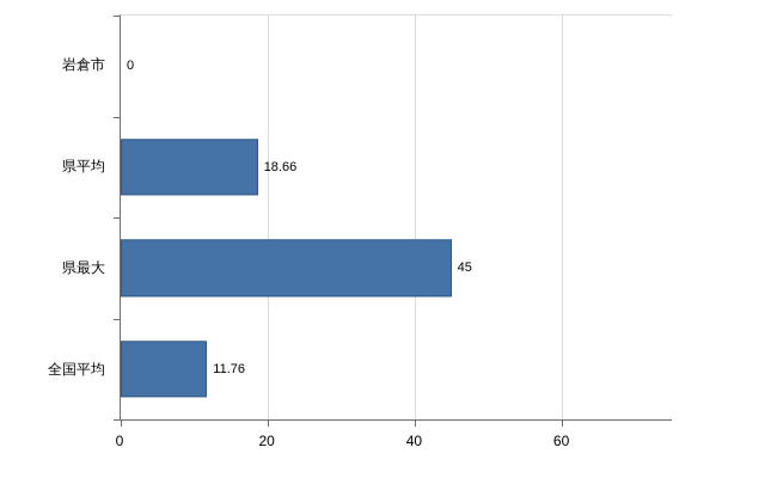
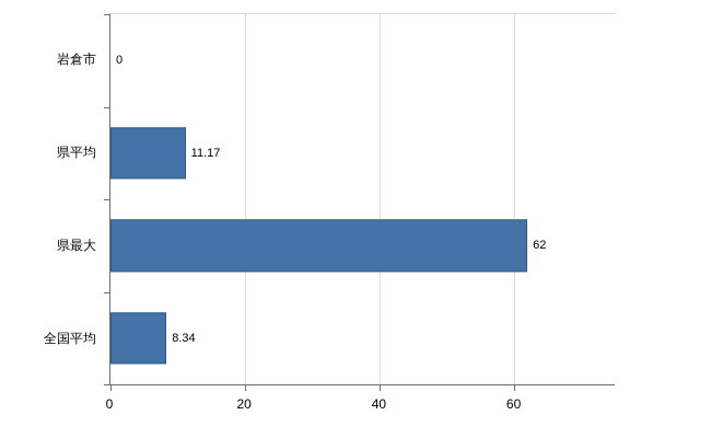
県平均: 18.66 -> 11.17
県最大: 45 -> 62
全国平均: 11.76 -> 8.34
